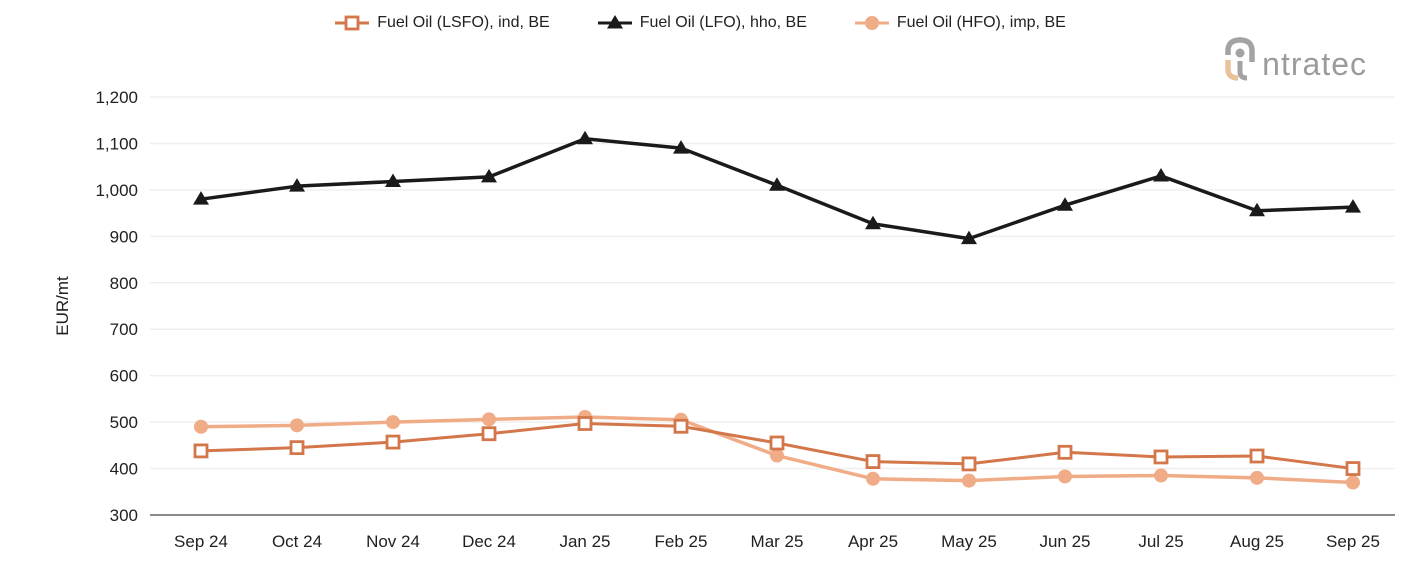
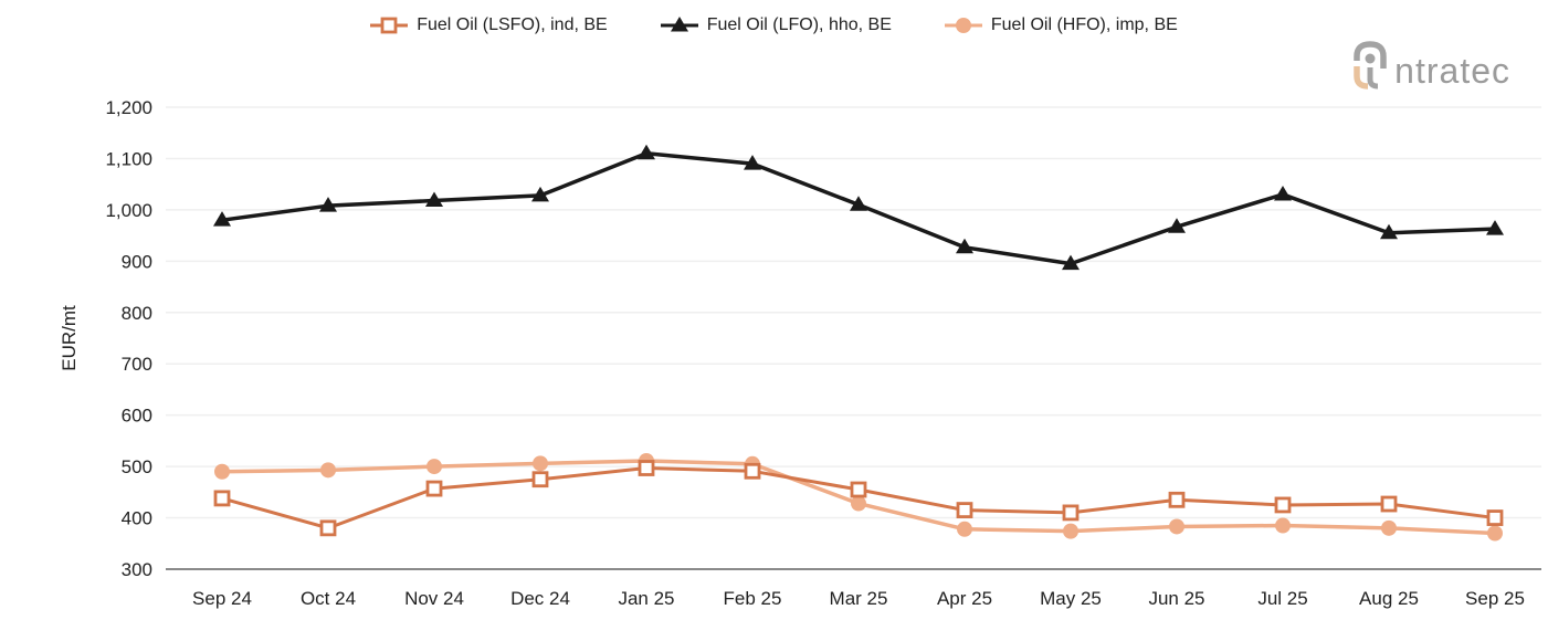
Fuel Oil (LSFO), ind, BE/Oct 24: 440 -> 380
